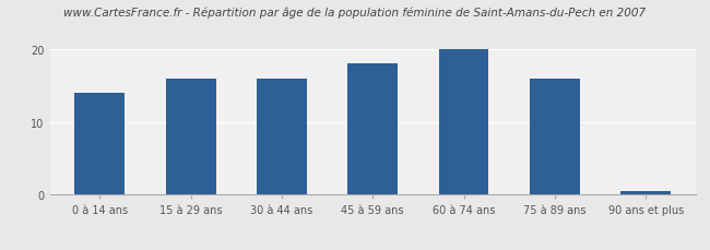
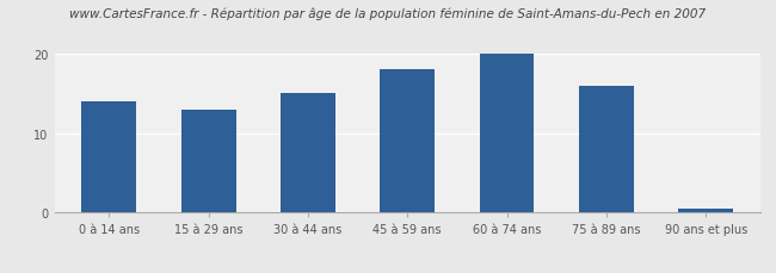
15 à 29 ans: 16.0 -> 13.0
30 à 44 ans: 16.0 -> 15.0
